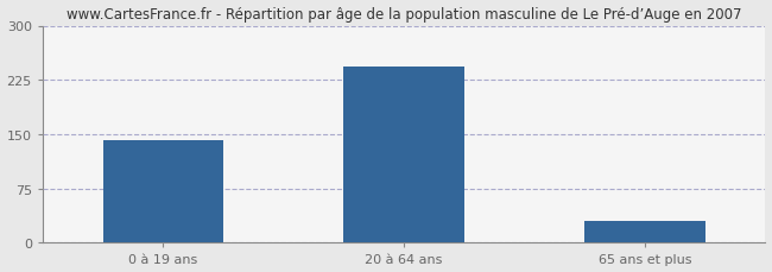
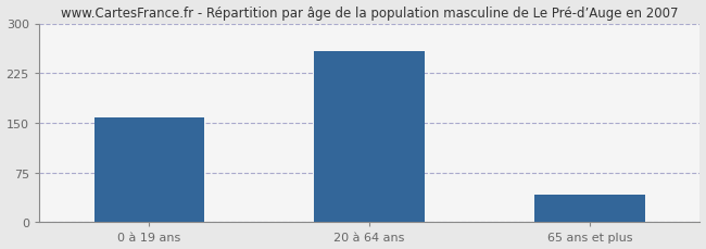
0 à 19 ans: 142 -> 158
20 à 64 ans: 243 -> 258
65 ans et plus: 30 -> 42
